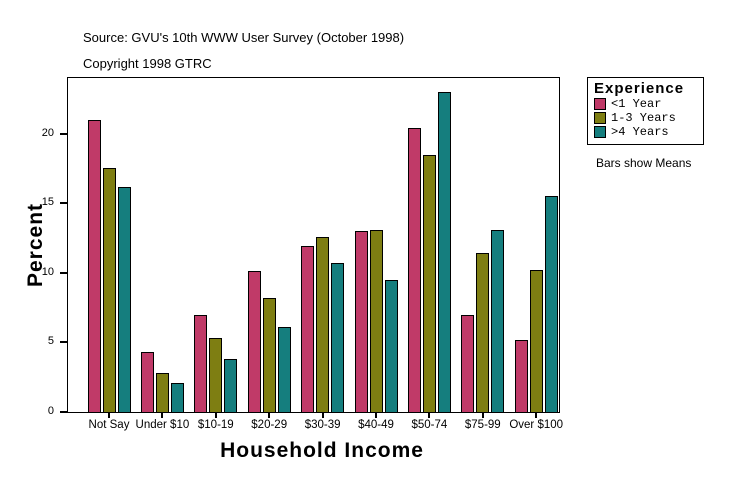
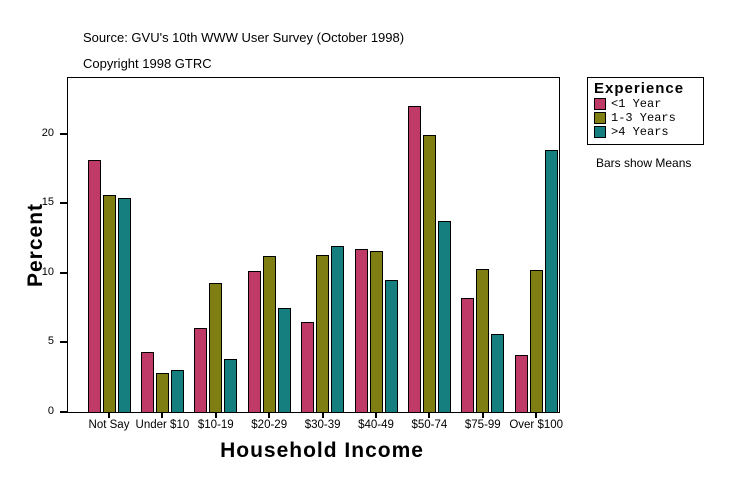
<1 Year/Not Say: 21.0 -> 18.1
1-3 Years/Not Say: 17.5 -> 15.6
>4 Years/Not Say: 16.2 -> 15.4
>4 Years/Under $10: 2.1 -> 3.0
<1 Year/$10-19: 7.0 -> 6.0
1-3 Years/$10-19: 5.3 -> 9.3
1-3 Years/$20-29: 8.2 -> 11.2
>4 Years/$20-29: 6.1 -> 7.5
<1 Year/$30-39: 11.9 -> 6.5
1-3 Years/$30-39: 12.6 -> 11.3
>4 Years/$30-39: 10.7 -> 11.9
<1 Year/$40-49: 13.0 -> 11.7
1-3 Years/$40-49: 13.1 -> 11.6
<1 Year/$50-74: 20.4 -> 22.0
1-3 Years/$50-74: 18.5 -> 19.9
>4 Years/$50-74: 23.0 -> 13.7
<1 Year/$75-99: 7.0 -> 8.2
1-3 Years/$75-99: 11.4 -> 10.3
>4 Years/$75-99: 13.1 -> 5.6
<1 Year/Over $100: 5.2 -> 4.1
>4 Years/Over $100: 15.5 -> 18.8
